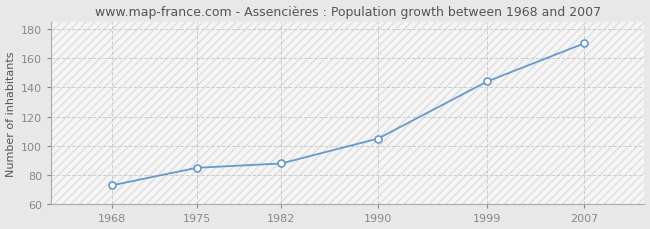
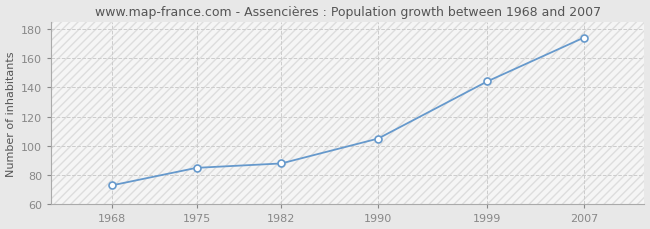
2007: 170 -> 174
